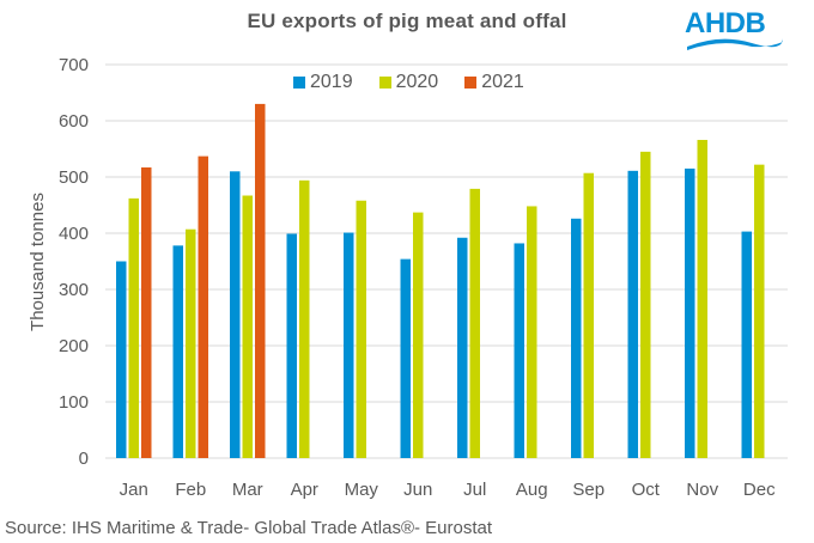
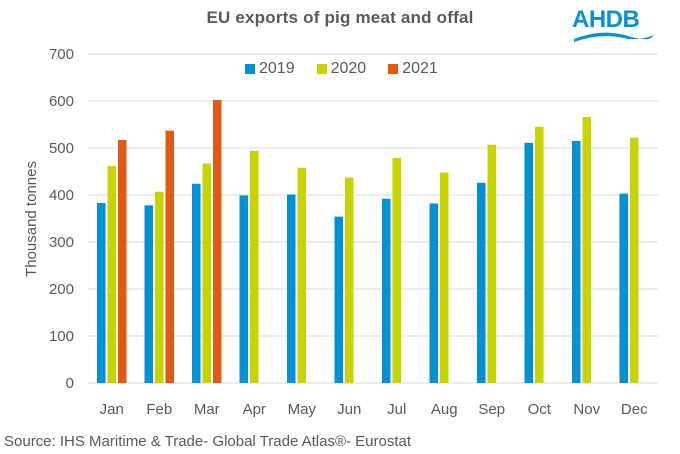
2019/Jan: 350 -> 380
2019/Mar: 510 -> 420
2021/Mar: 630 -> 600
